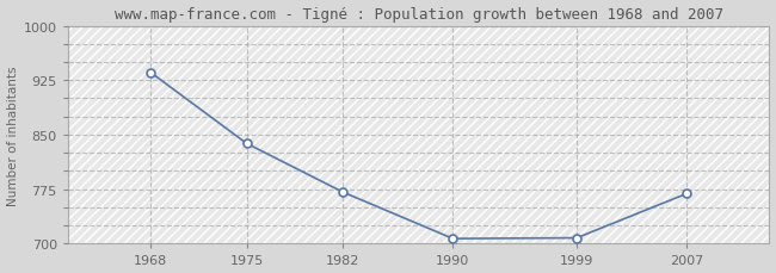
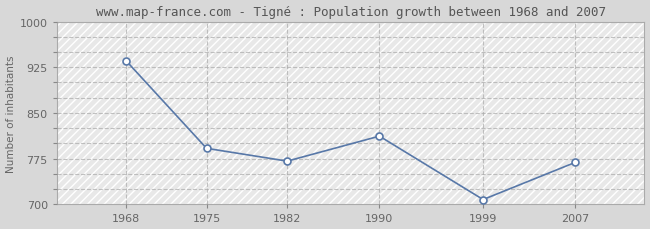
1975: 838 -> 792
1990: 707 -> 812
